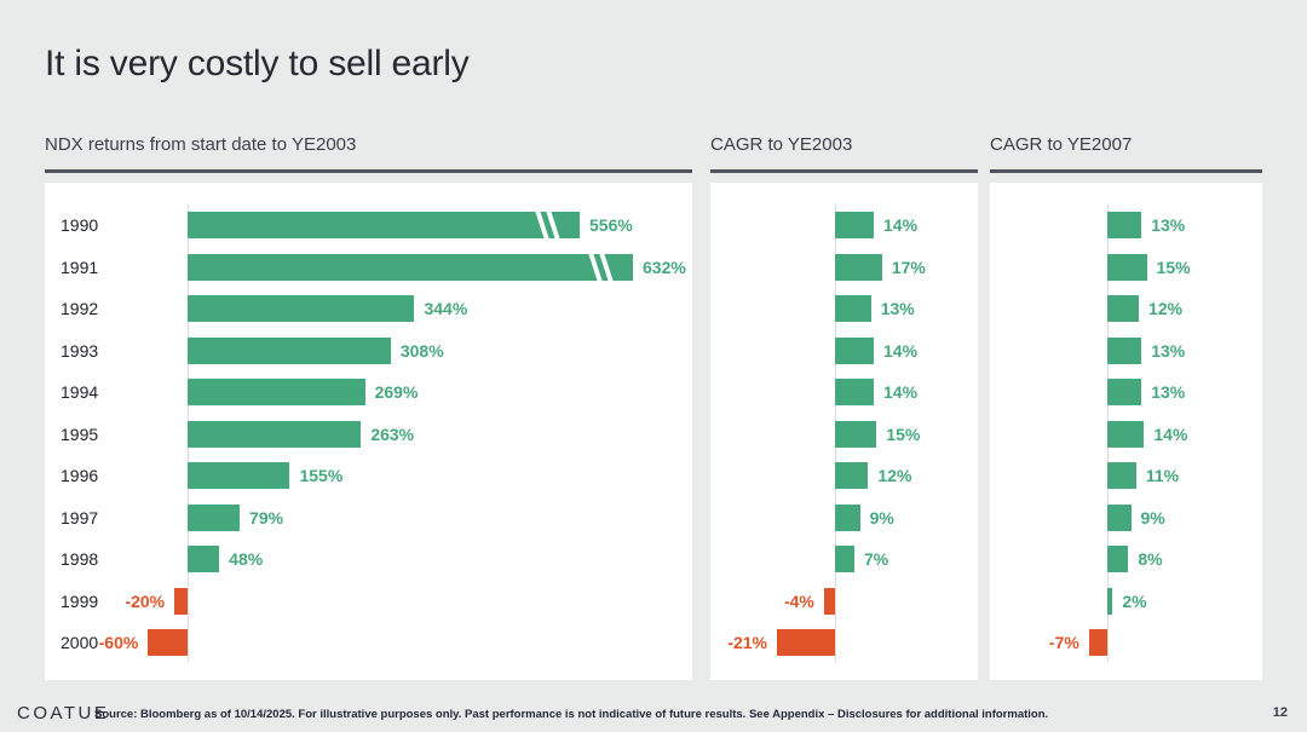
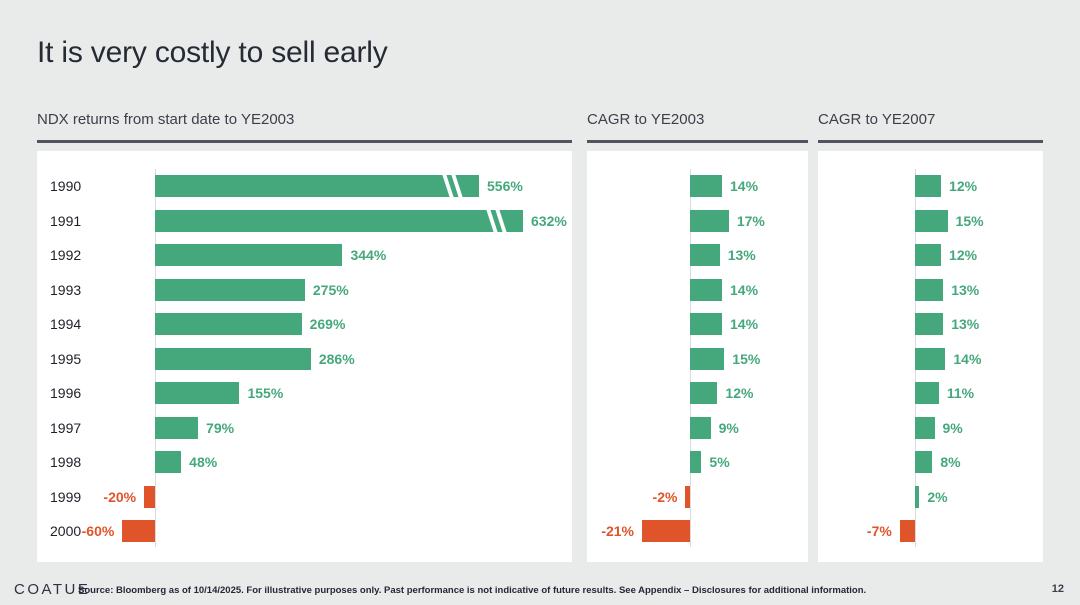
NDX returns from start date to YE2003/1993: 308% -> 275%
NDX returns from start date to YE2003/1995: 263% -> 286%
CAGR to YE2003/1998: 7% -> 5%
CAGR to YE2003/1999: -4% -> -2%
CAGR to YE2007/1990: 13% -> 12%
